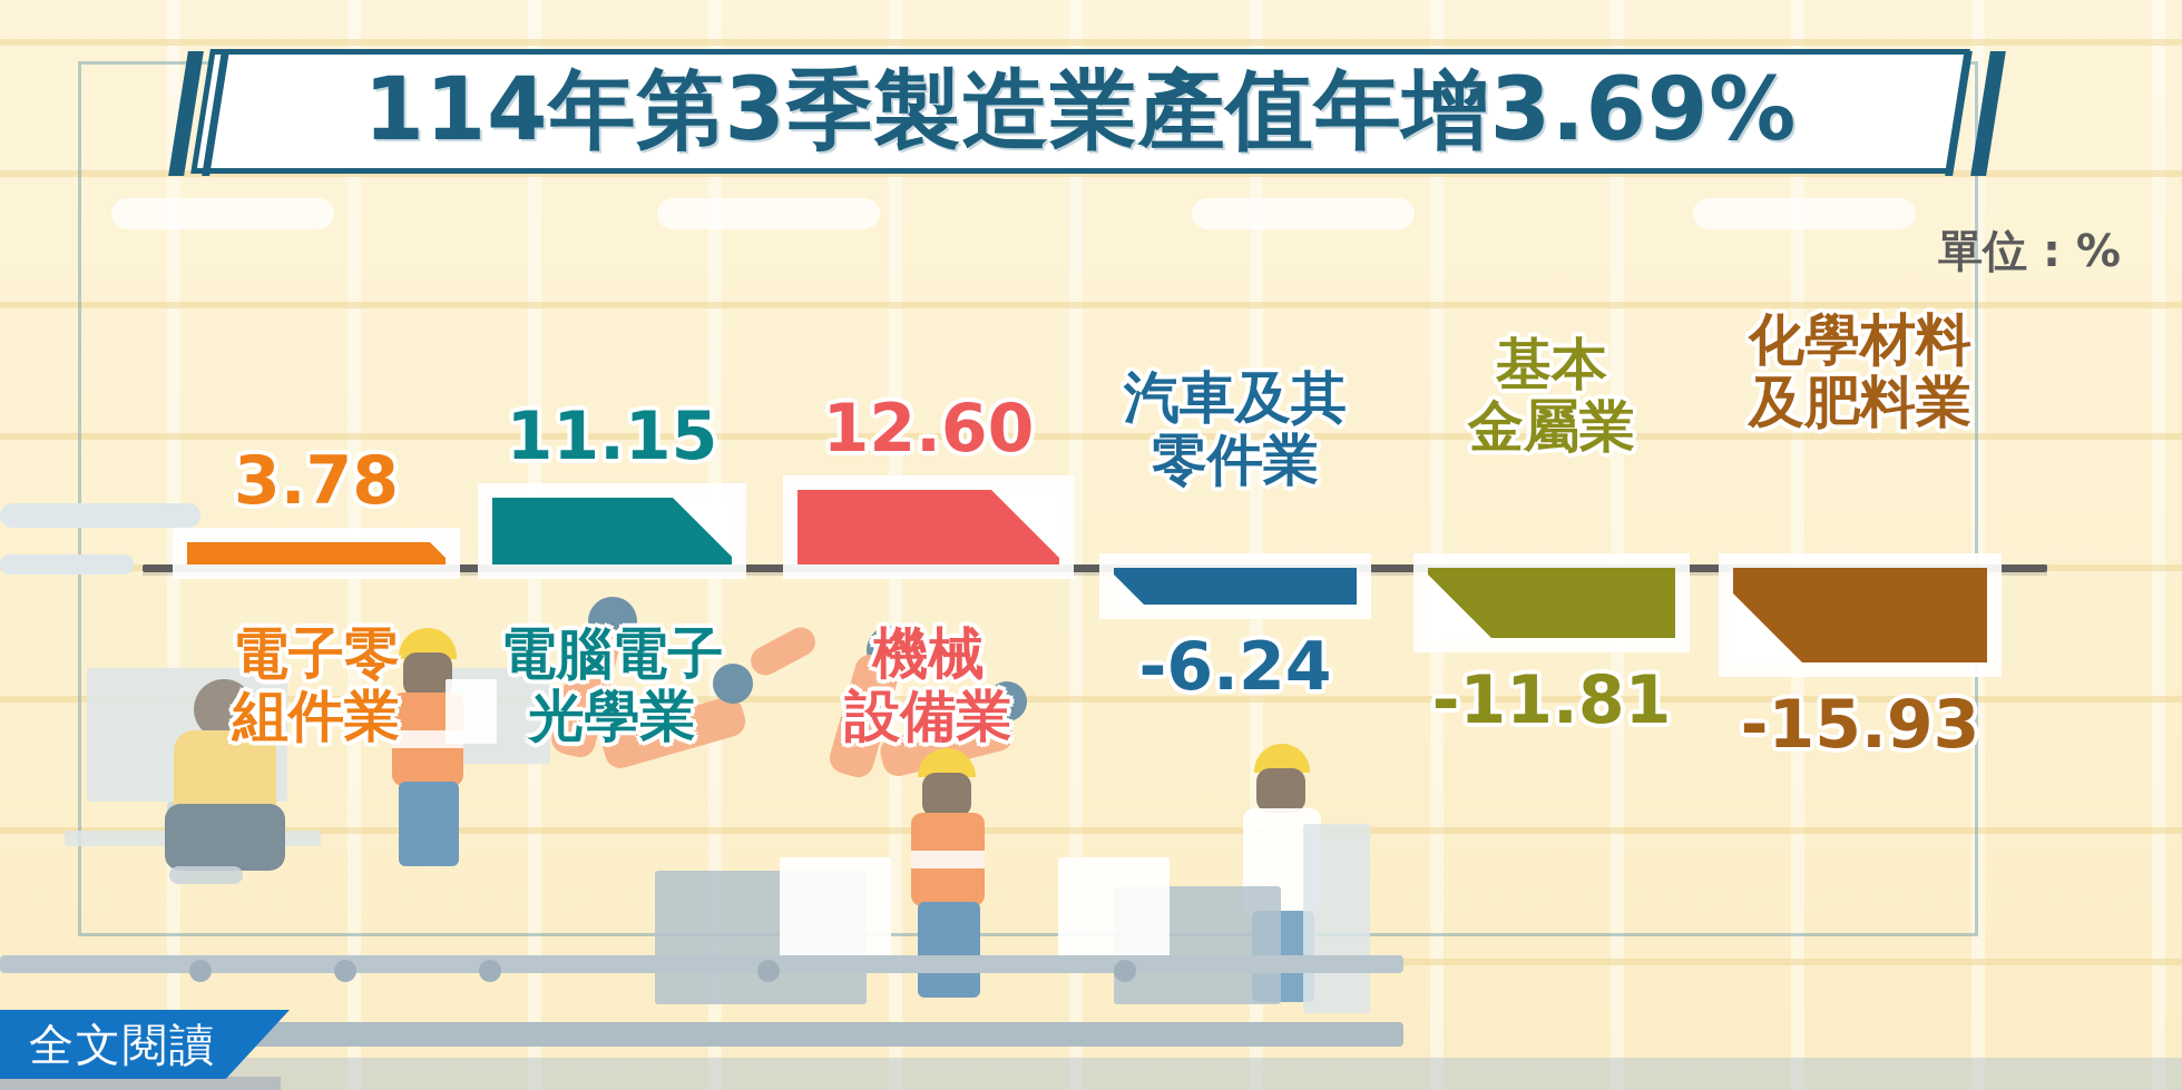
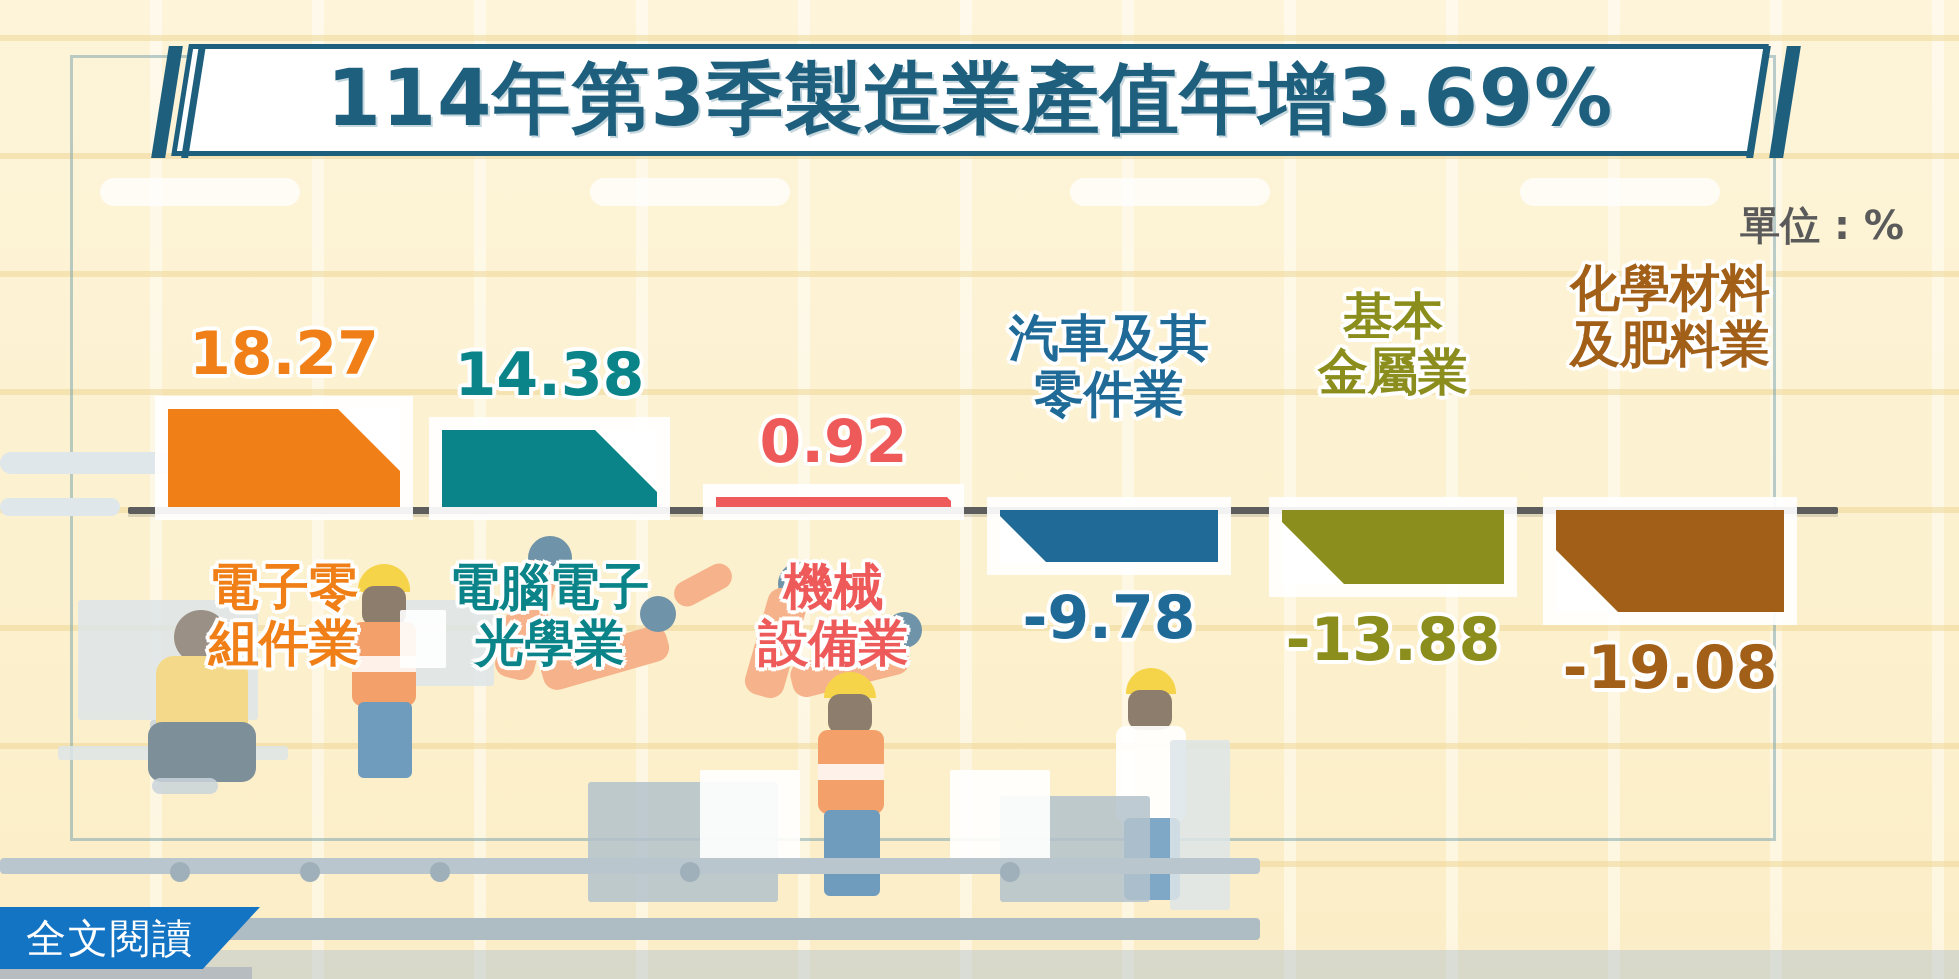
電子零組件業: 3.78 -> 18.27
電腦電子光學業: 11.15 -> 14.38
機械設備業: 12.60 -> 0.92
汽車及其零件業: -6.24 -> -9.78
基本金屬業: -11.81 -> -13.88
化學材料及肥料業: -15.93 -> -19.08
